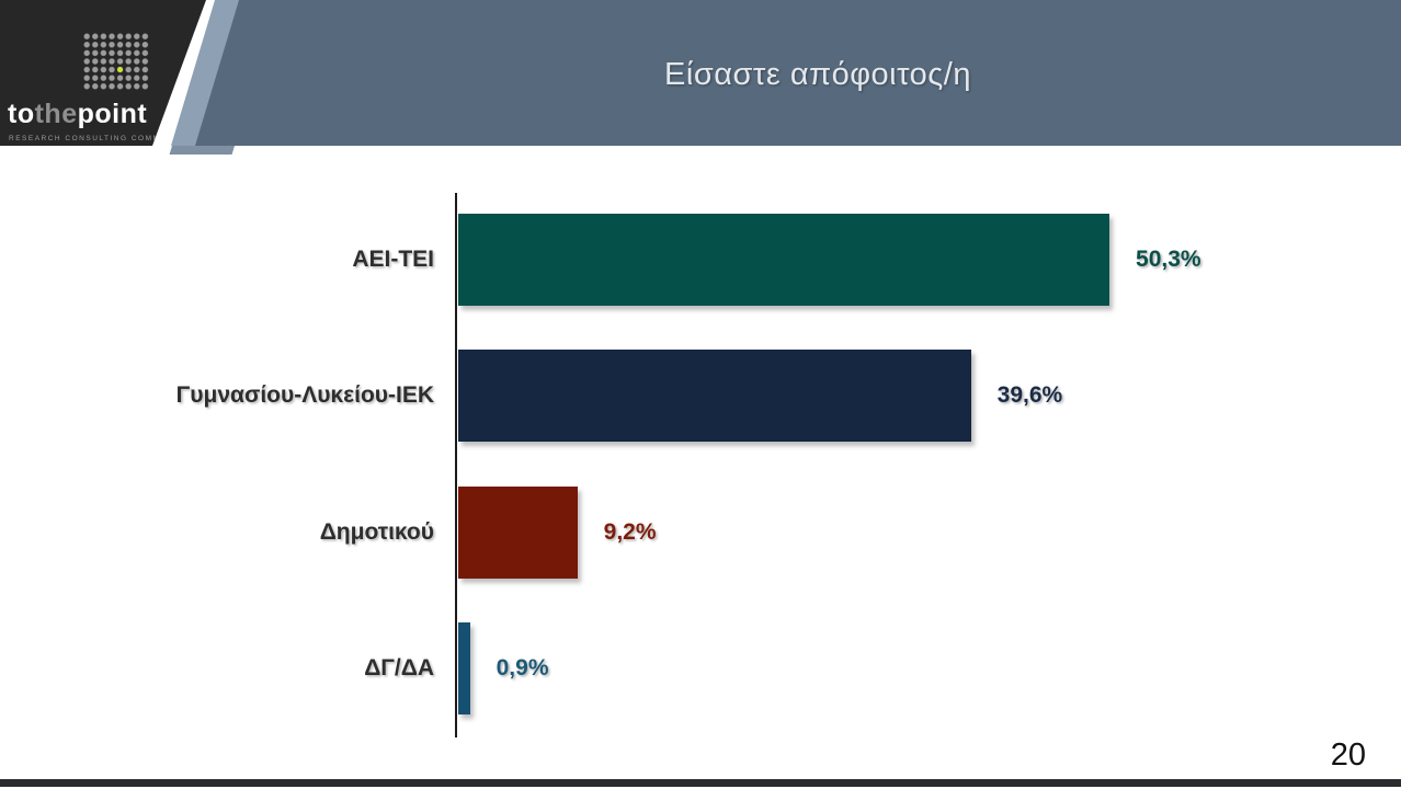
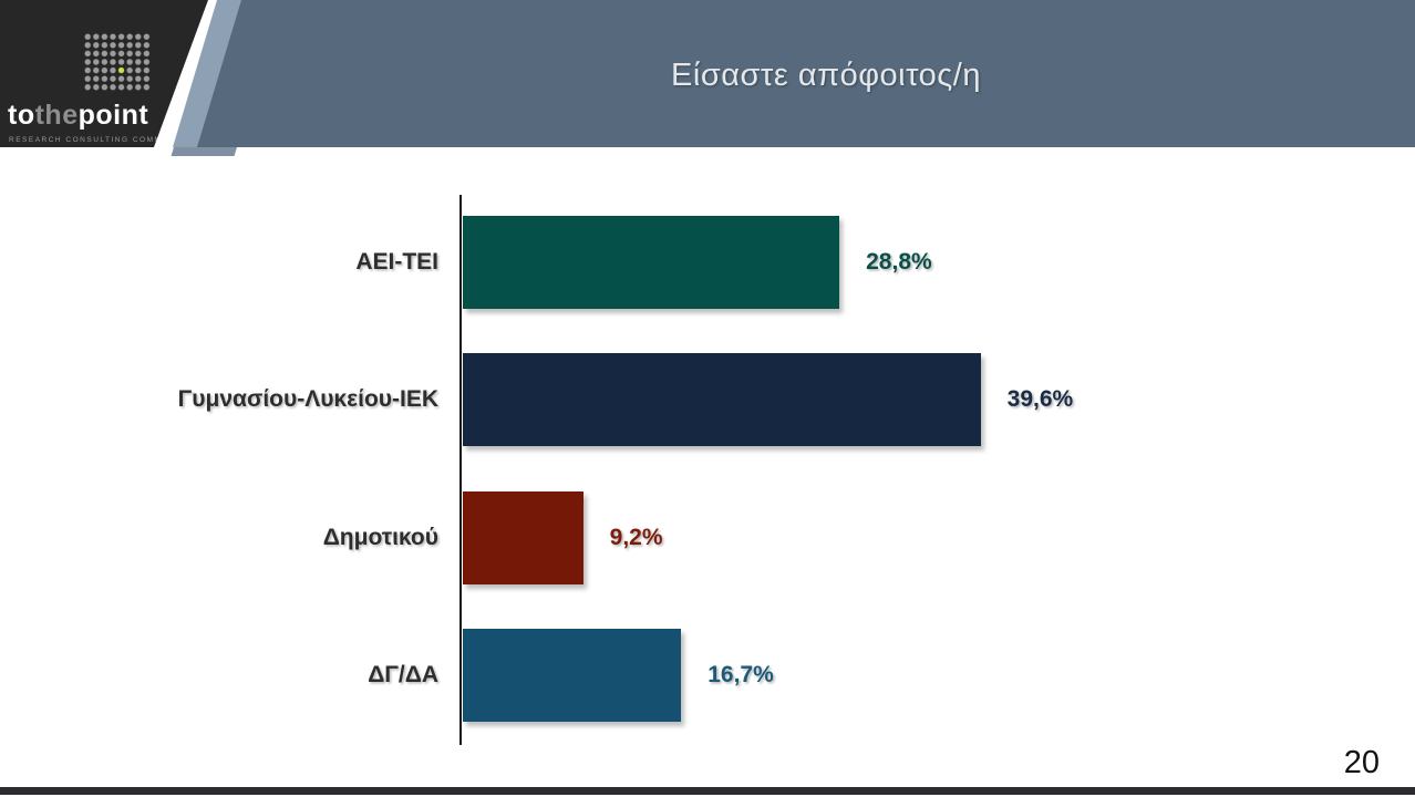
ΑΕΙ-ΤΕΙ: 50,3% -> 28,8%
ΔΓ/ΔΑ: 0,9% -> 16,7%
